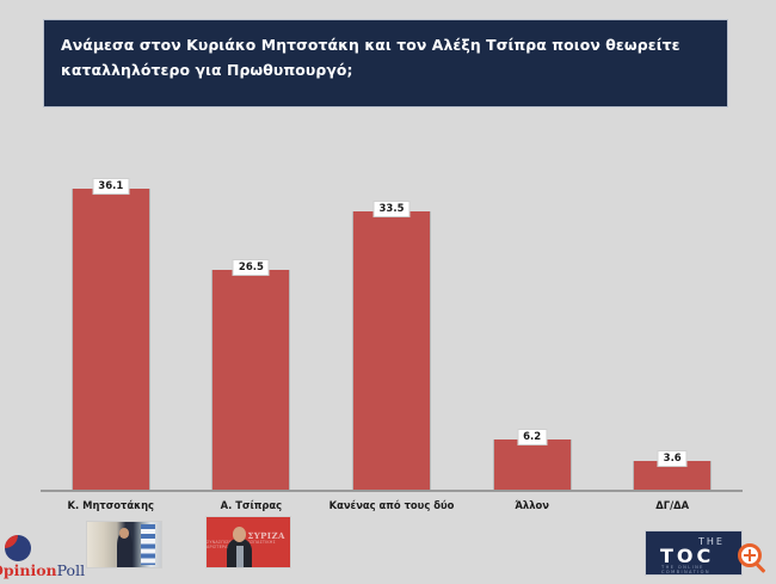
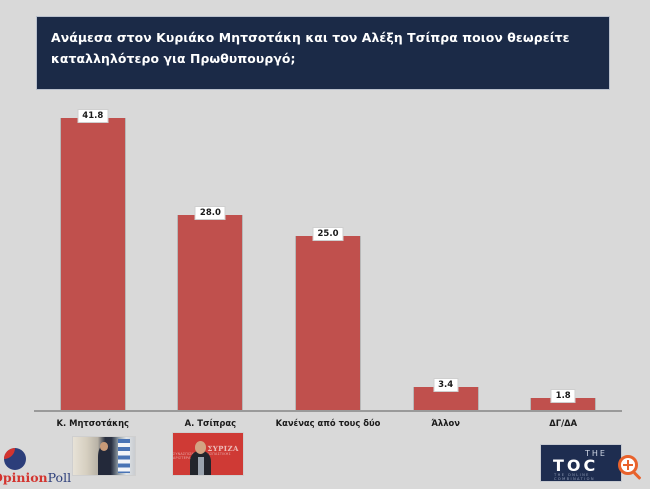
Κ. Μητσοτάκης: 36.1 -> 41.8
Α. Τσίπρας: 26.5 -> 28.0
Κανένας από τους δύο: 33.5 -> 25.0
Άλλον: 6.2 -> 3.4
ΔΓ/ΔΑ: 3.6 -> 1.8
